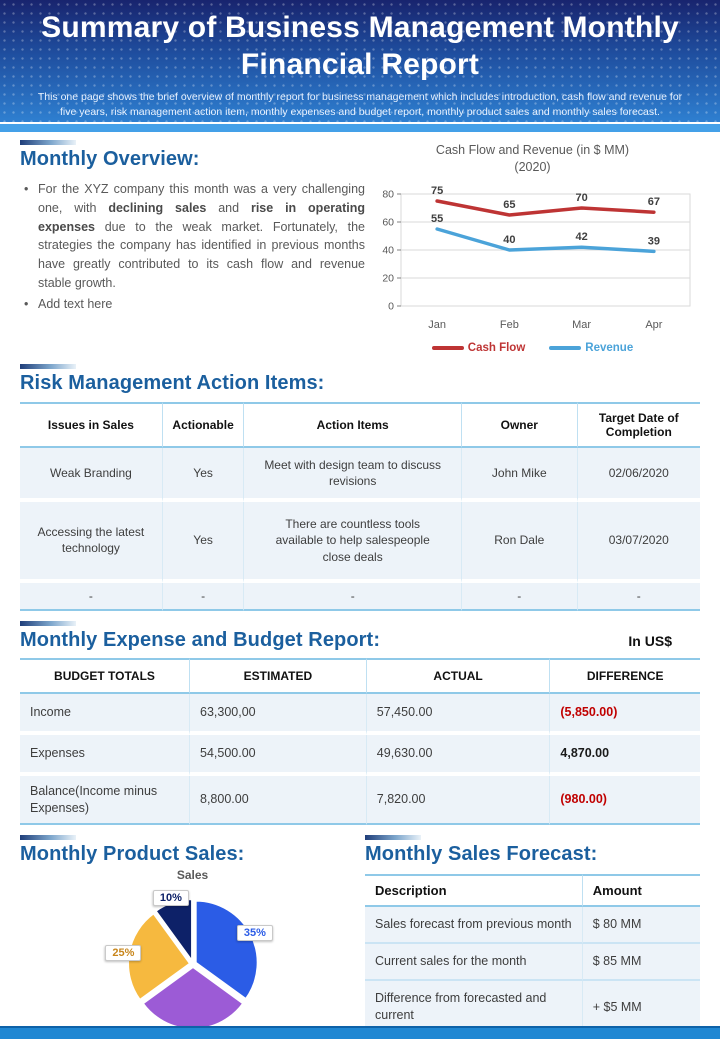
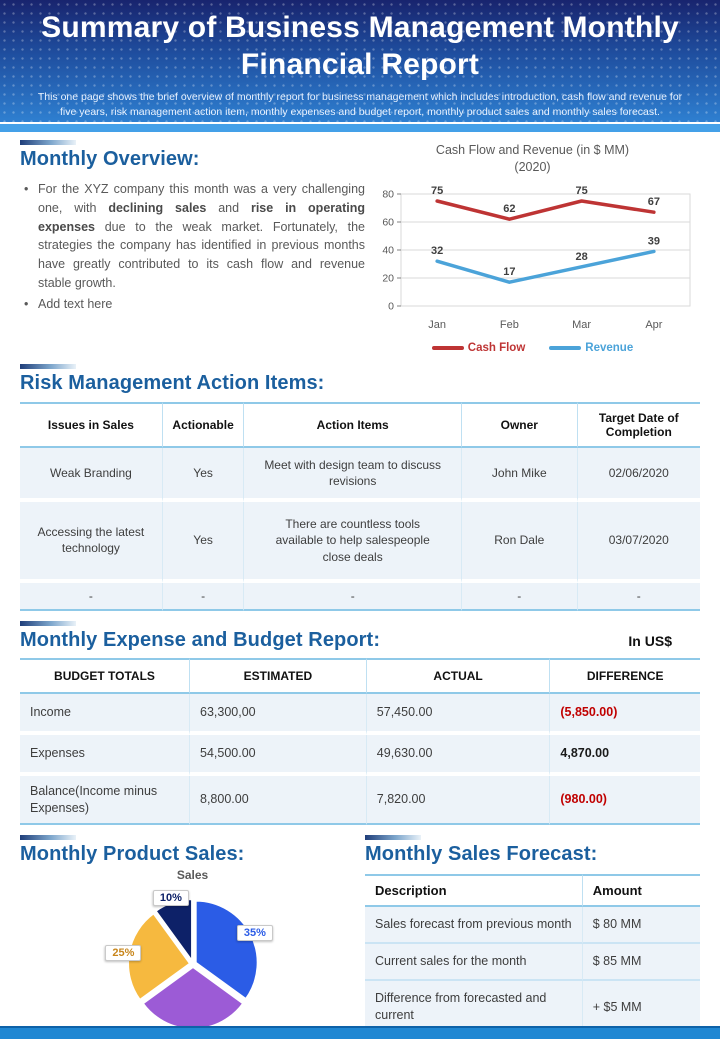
Cash Flow and Revenue (in $ MM)/Revenue/Jan: 55 -> 32
Cash Flow and Revenue (in $ MM)/Cash Flow/Feb: 65 -> 62
Cash Flow and Revenue (in $ MM)/Revenue/Feb: 40 -> 17
Cash Flow and Revenue (in $ MM)/Cash Flow/Mar: 70 -> 75
Cash Flow and Revenue (in $ MM)/Revenue/Mar: 42 -> 28
